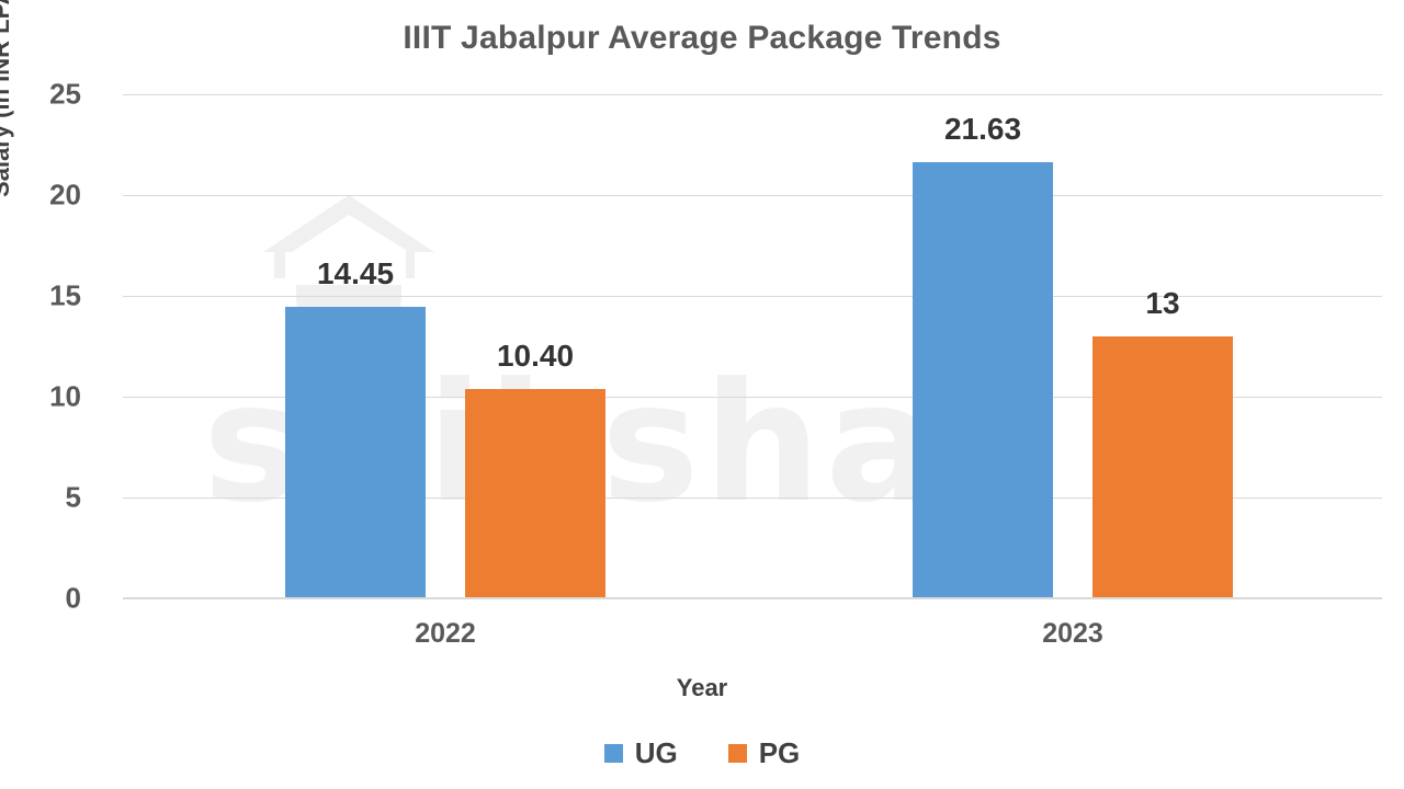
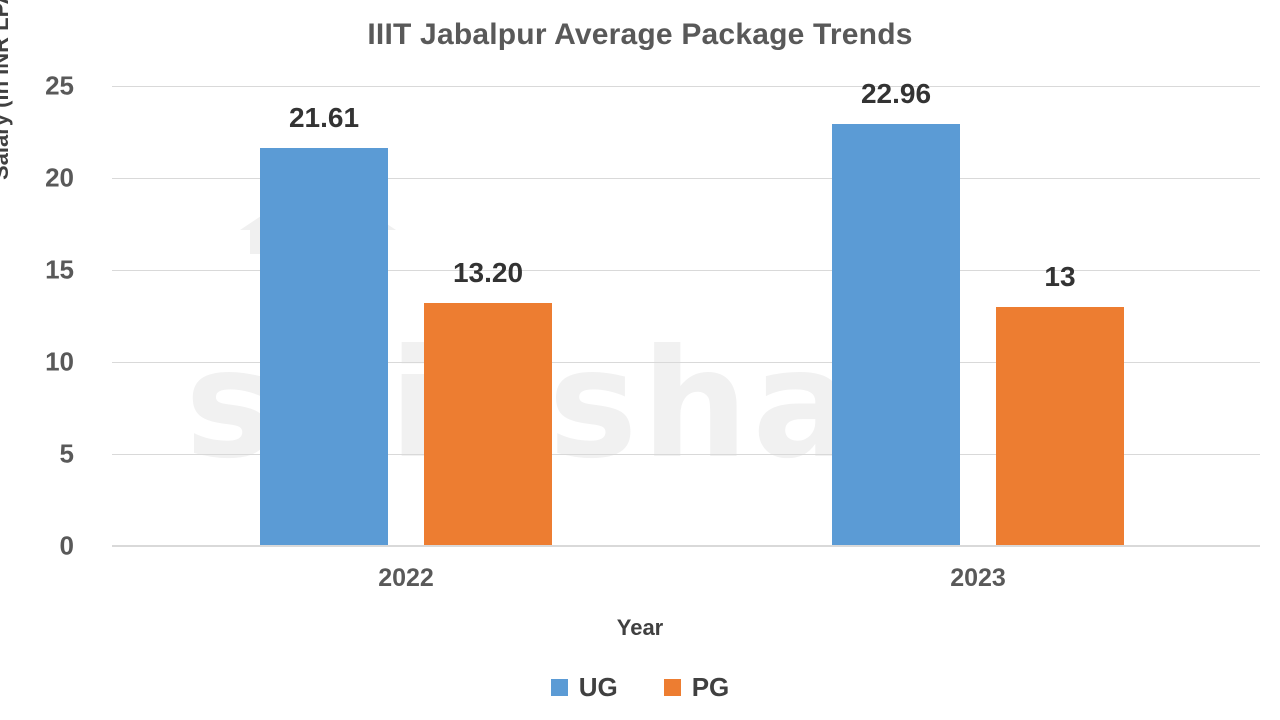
UG/2022: 14.45 -> 21.61
PG/2022: 10.40 -> 13.20
UG/2023: 21.63 -> 22.96
